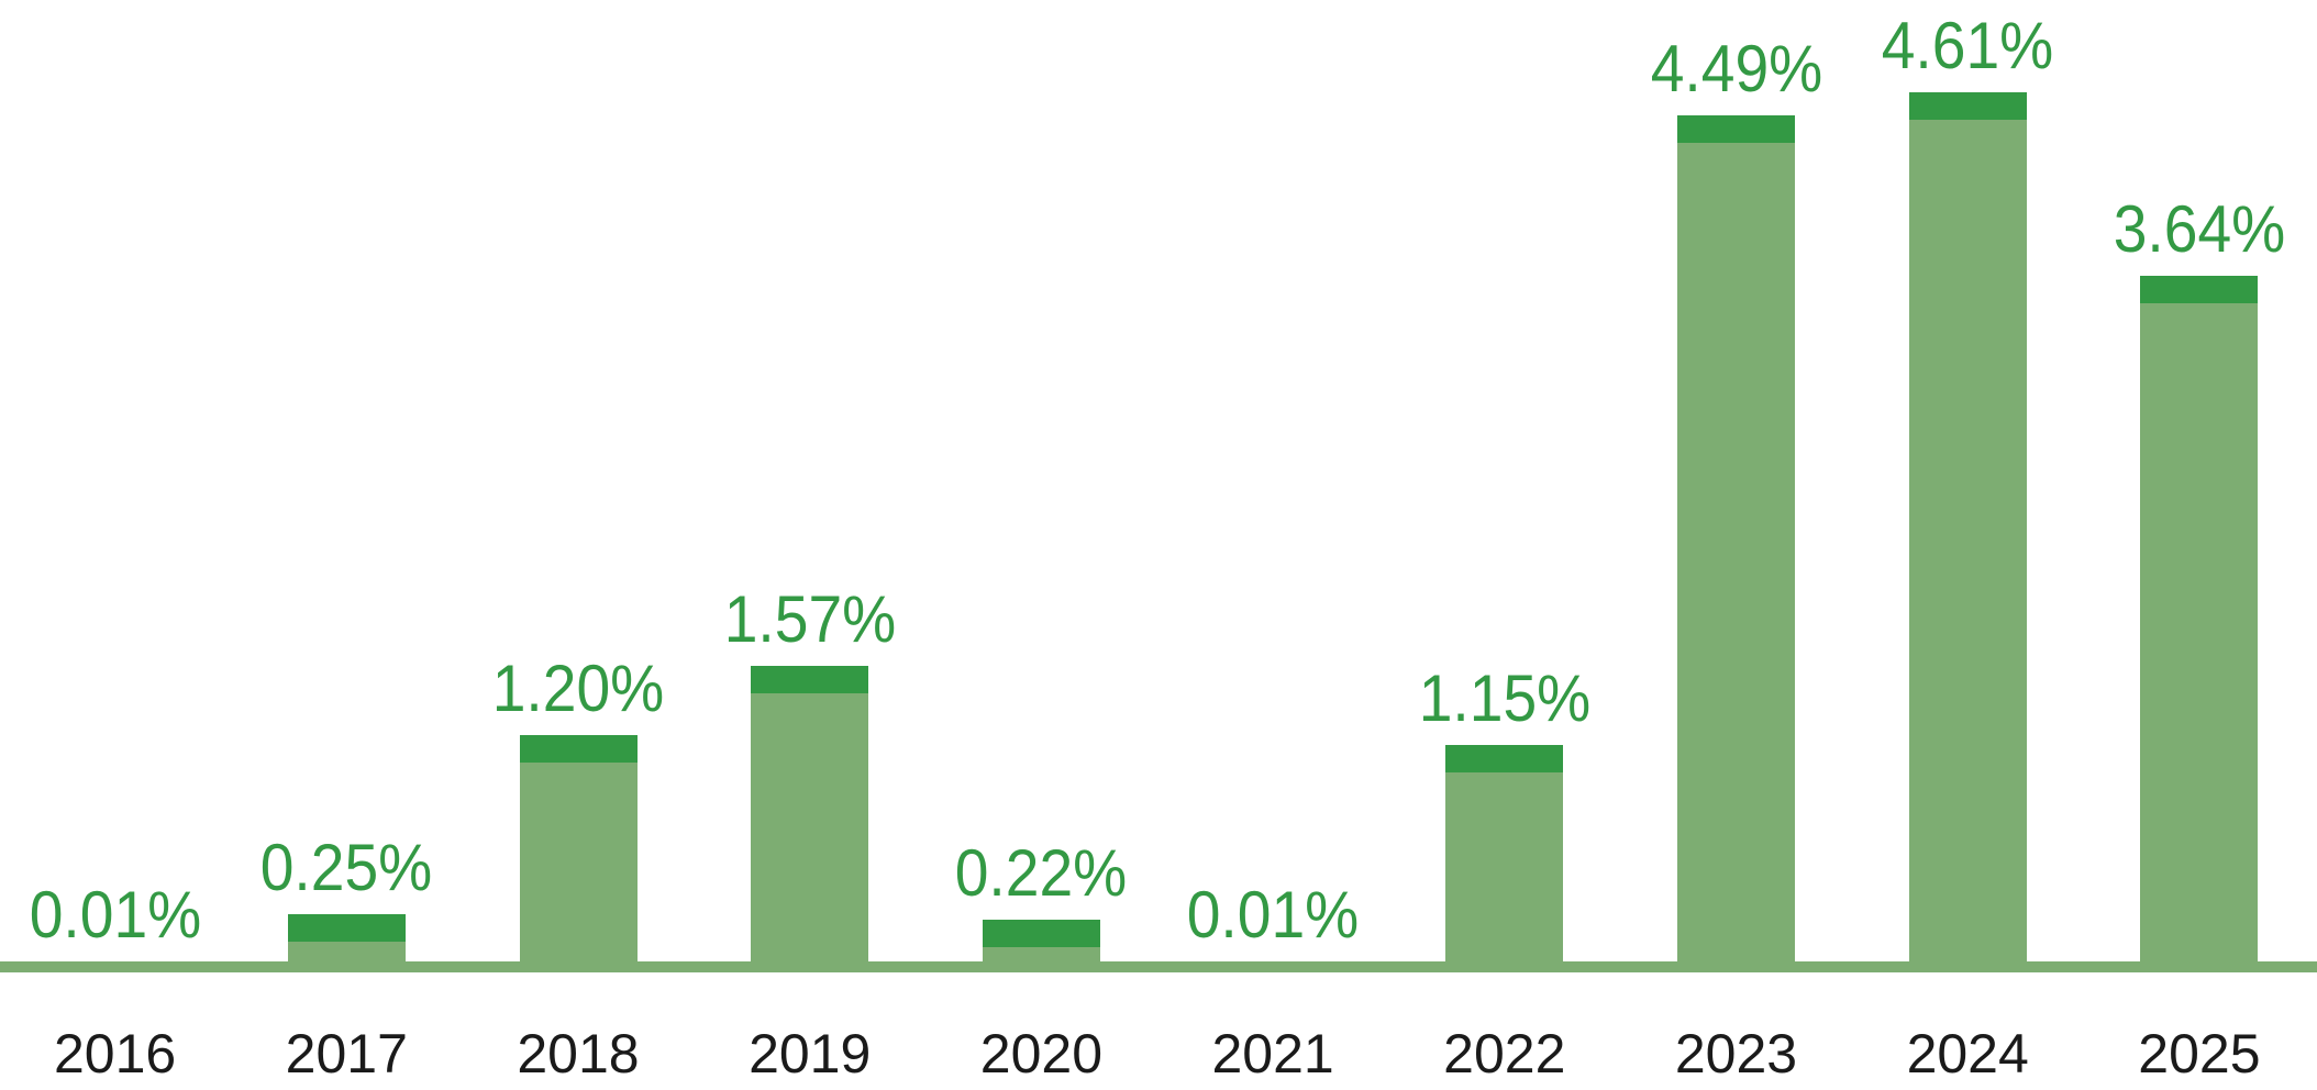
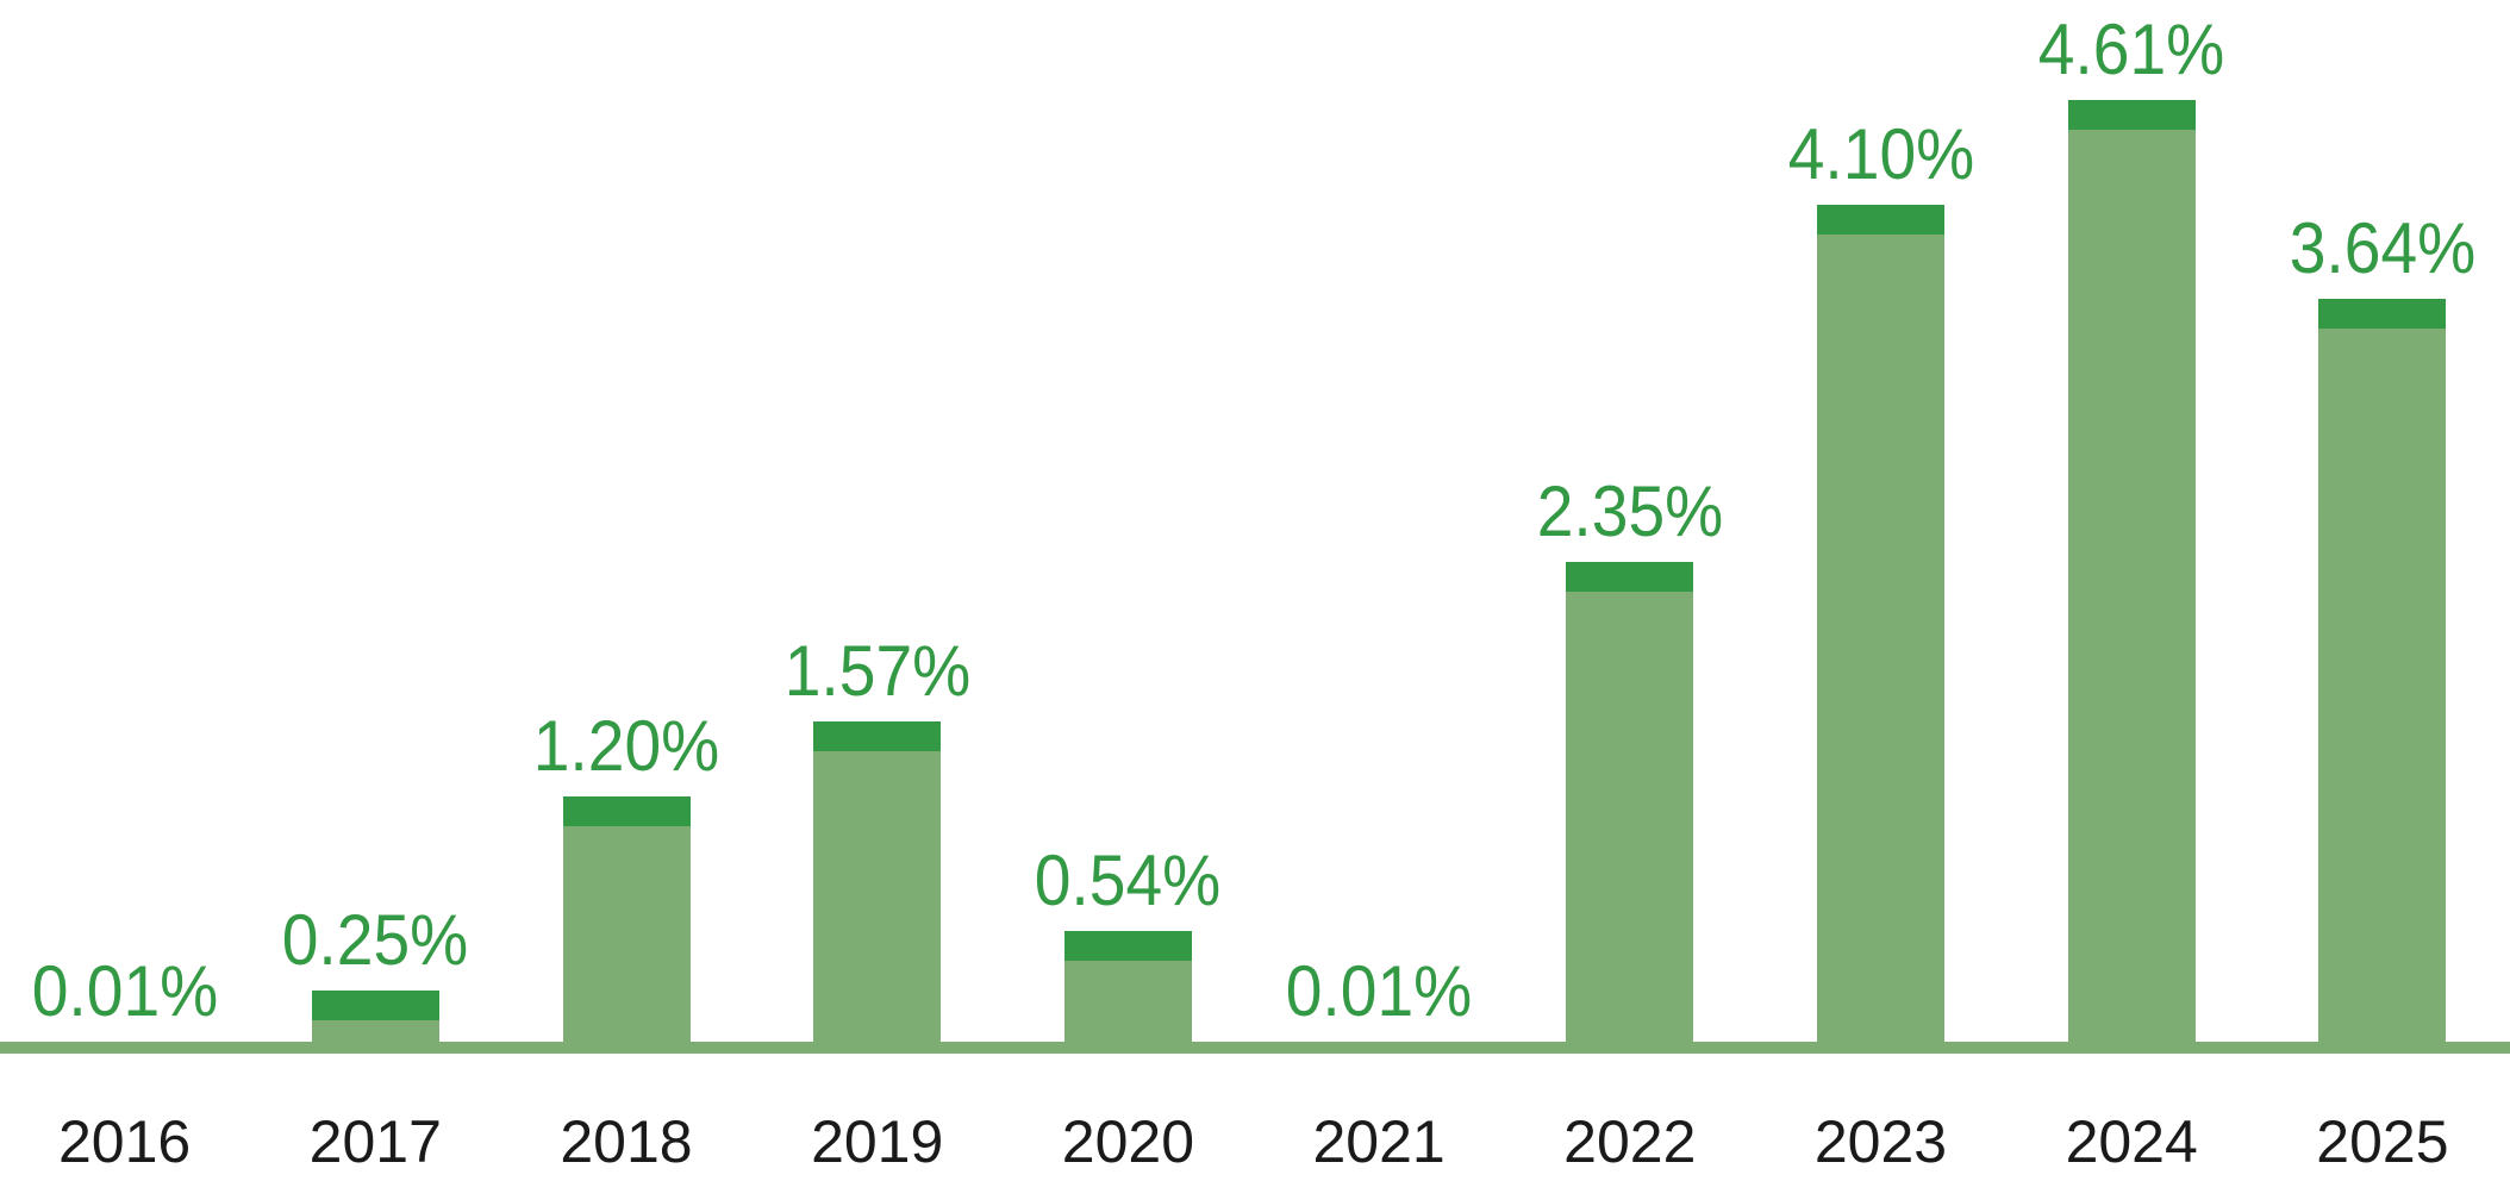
2020: 0.22% -> 0.54%
2022: 1.15% -> 2.35%
2023: 4.49% -> 4.10%
